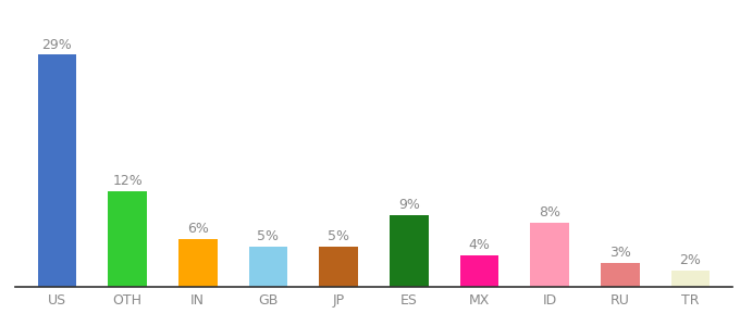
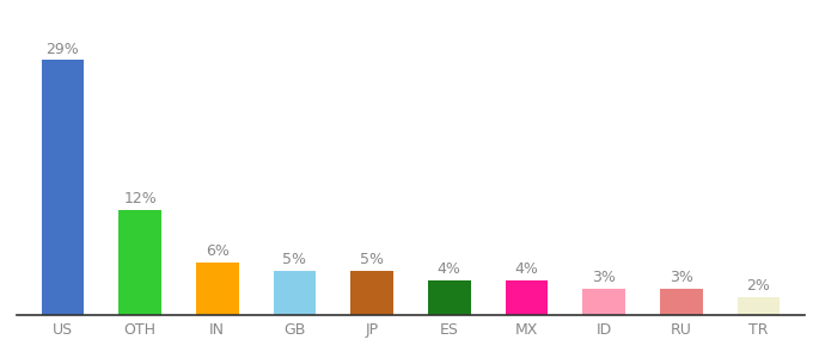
ES: 9% -> 4%
ID: 8% -> 3%
